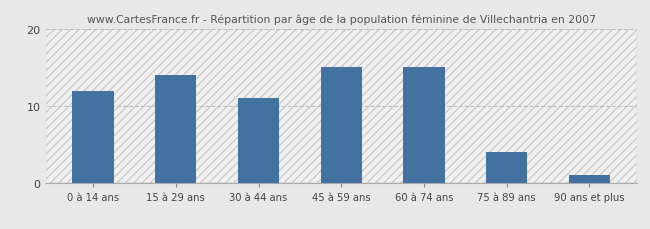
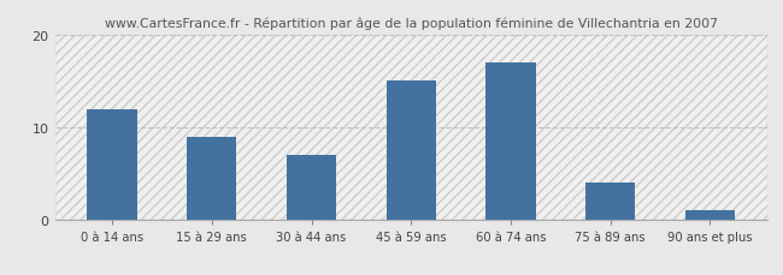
15 à 29 ans: 14 -> 9
30 à 44 ans: 11 -> 7
60 à 74 ans: 15 -> 17
